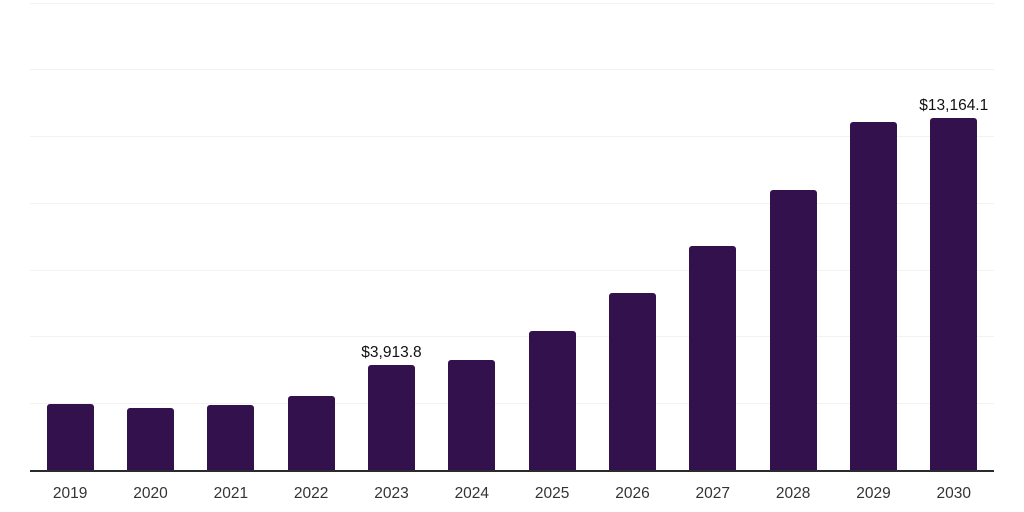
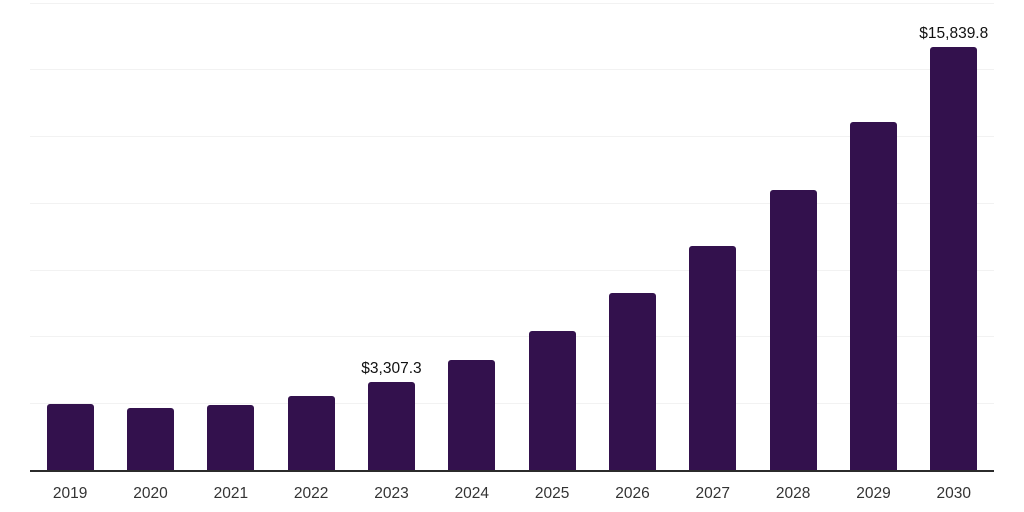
2023: $3,913.8 -> $3,307.3
2030: $13,164.1 -> $15,839.8
